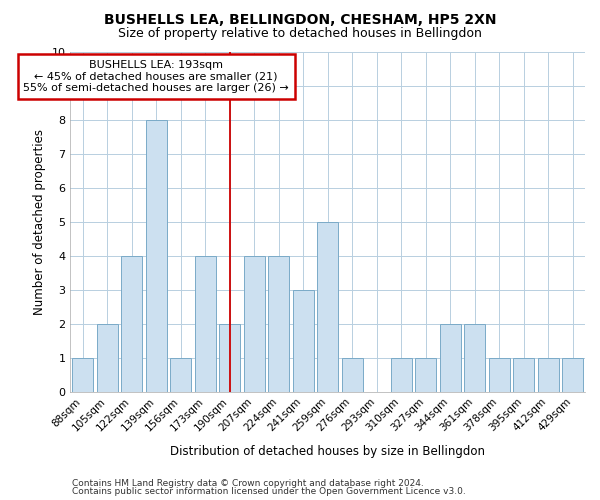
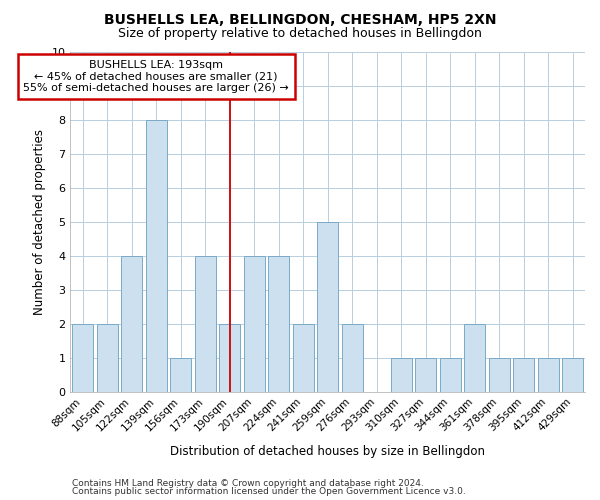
88sqm: 1 -> 2
241sqm: 3 -> 2
276sqm: 1 -> 2
344sqm: 2 -> 1
